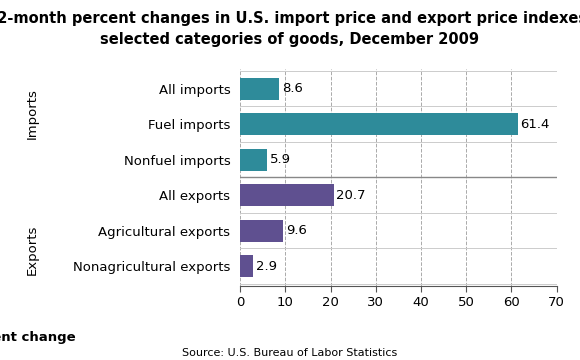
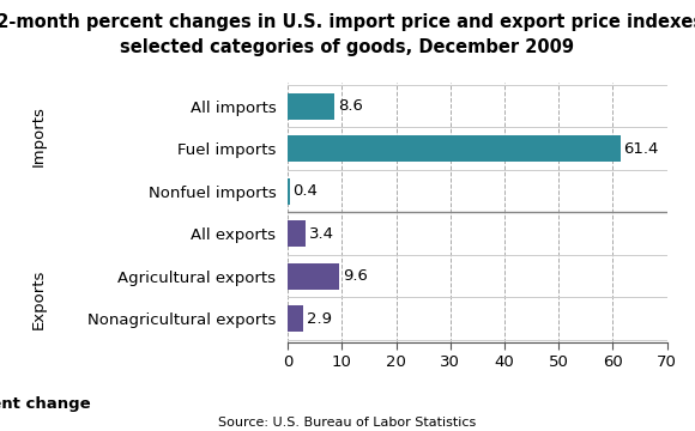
Nonfuel imports: 5.9 -> 0.4
All exports: 20.7 -> 3.4
